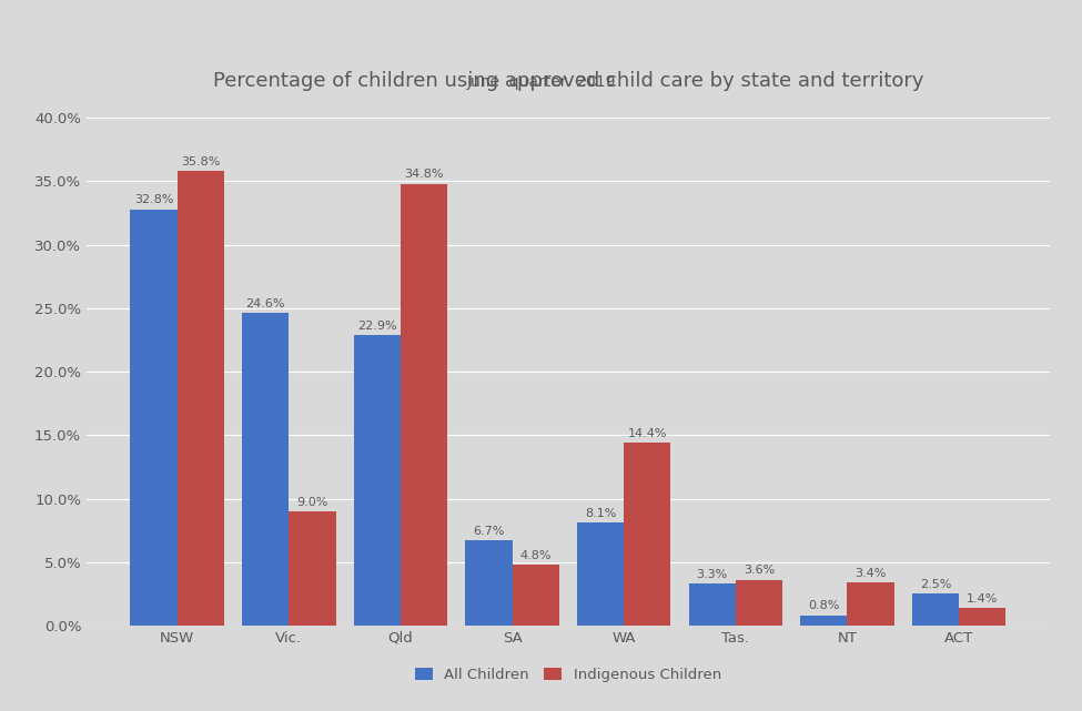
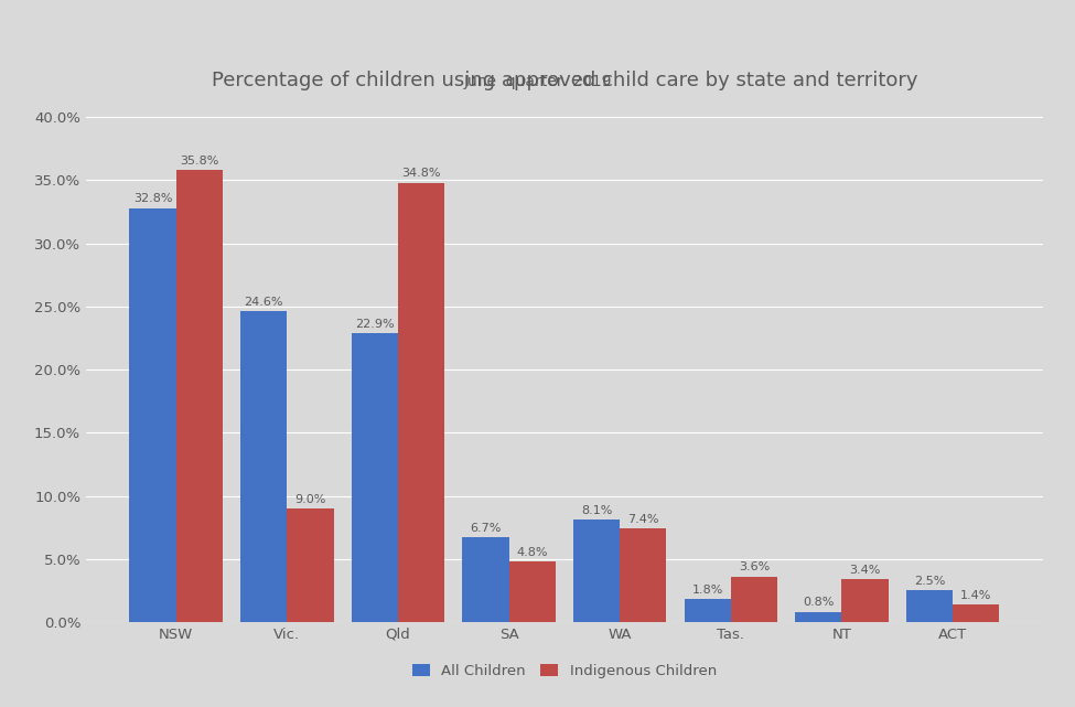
Indigenous Children/WA: 14.4% -> 7.4%
All Children/Tas.: 3.3% -> 1.8%
